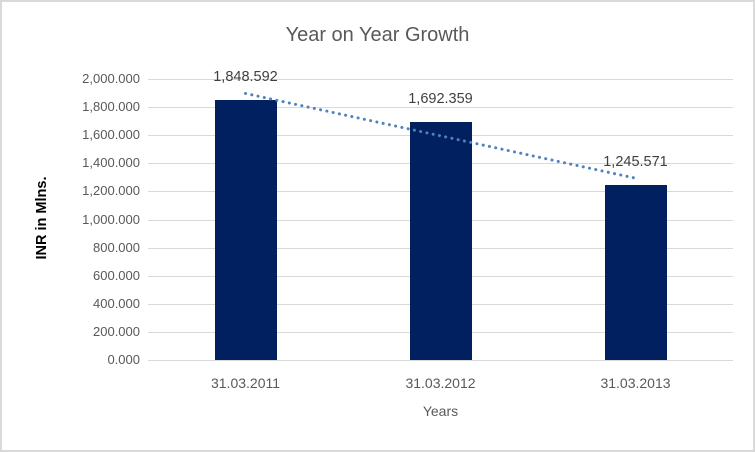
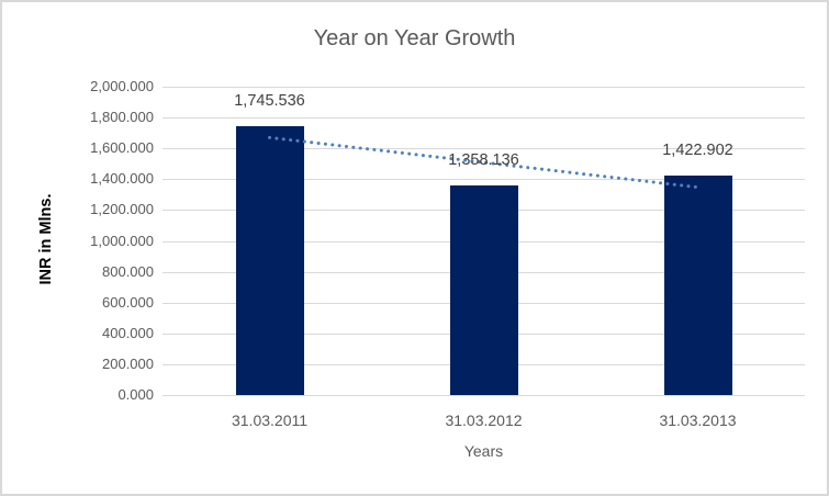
31.03.2011: 1,848.592 -> 1,745.536
31.03.2012: 1,692.359 -> 1,358.136
31.03.2013: 1,245.571 -> 1,422.902
